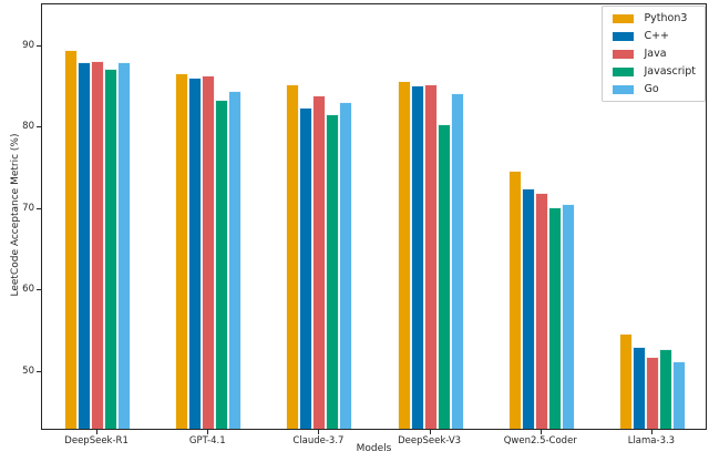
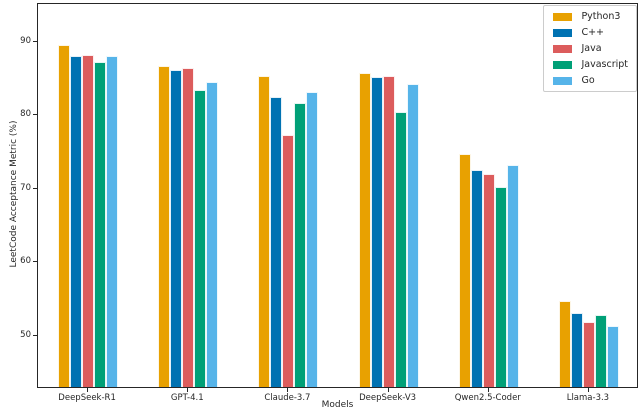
Java/Claude-3.7: 84 -> 77
Go/Qwen2.5-Coder: 70 -> 73
